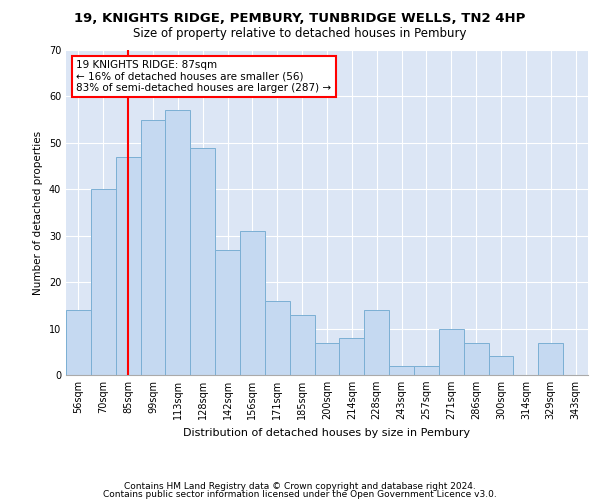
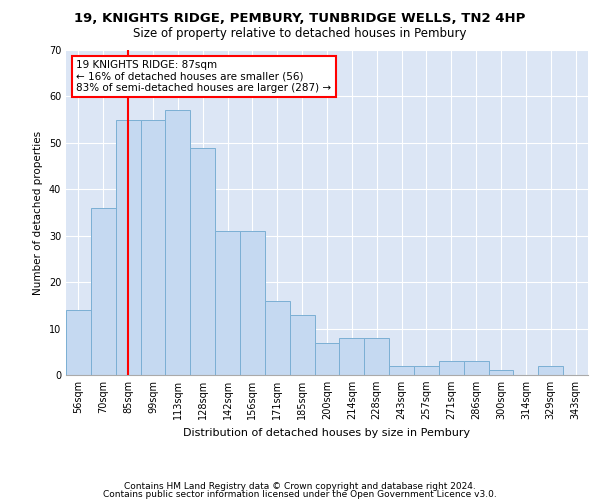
70sqm: 40 -> 36
85sqm: 47 -> 55
142sqm: 27 -> 31
228sqm: 14 -> 8
271sqm: 10 -> 3
286sqm: 7 -> 3
300sqm: 4 -> 1
329sqm: 7 -> 2
